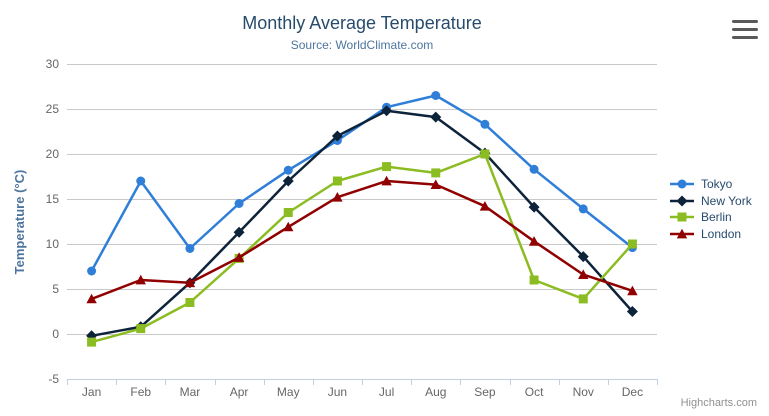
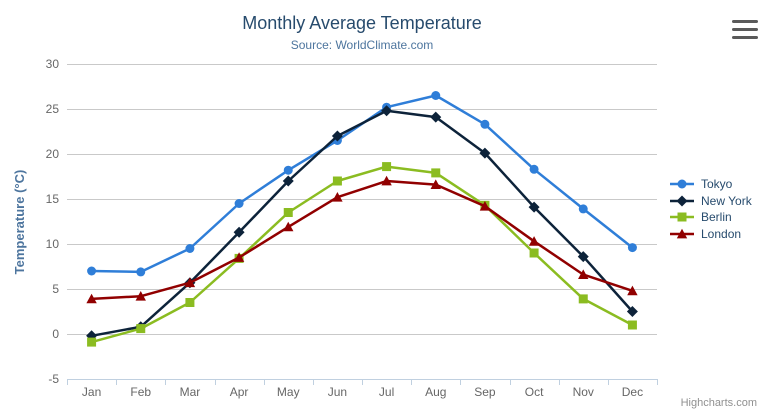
Tokyo/Feb: 17 -> 7
London/Feb: 6 -> 4
Berlin/Sep: 20 -> 14
Berlin/Oct: 6 -> 9
Berlin/Dec: 10 -> 1
